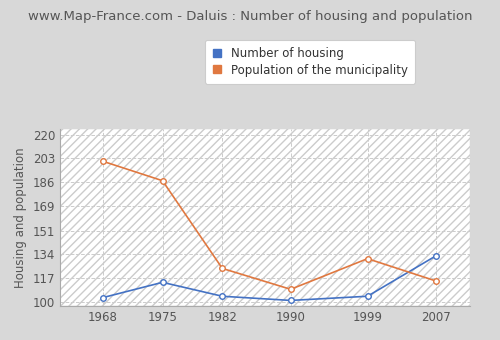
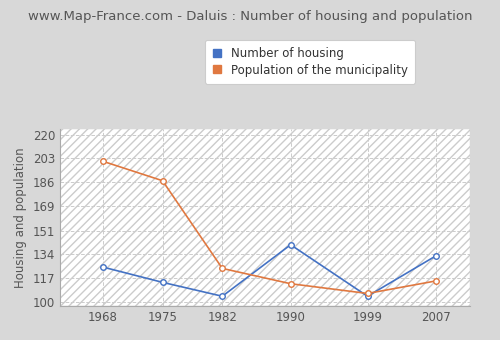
Number of housing/1968: 103 -> 125
Number of housing/1990: 101 -> 141
Population of the municipality/1990: 109 -> 113
Population of the municipality/1999: 131 -> 106
